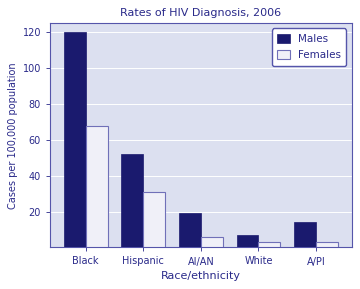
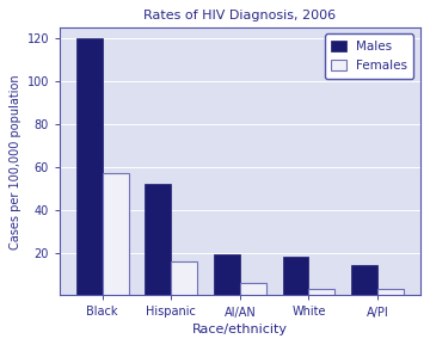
Females/Black: 68 -> 57
Females/Hispanic: 31 -> 16
Males/White: 7 -> 18
